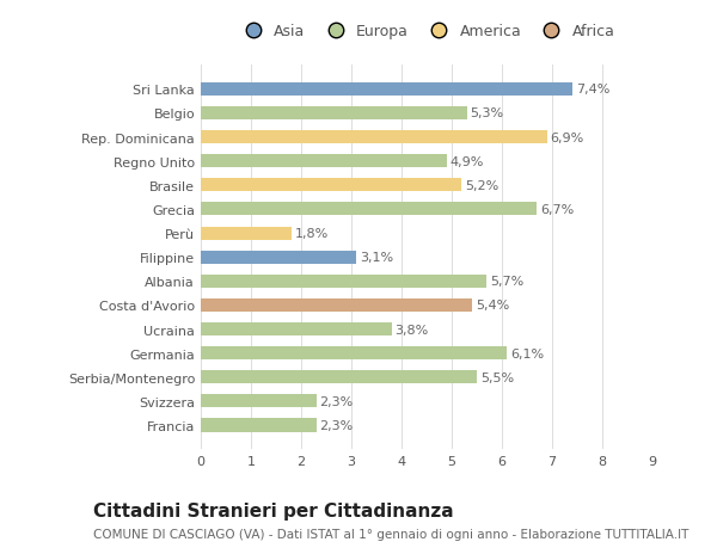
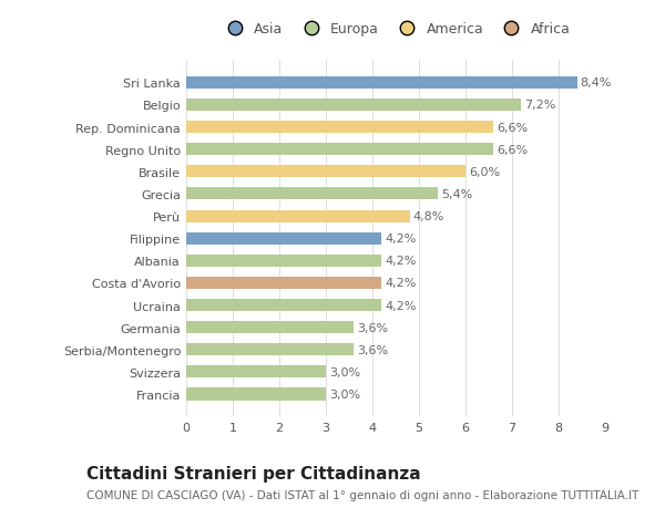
Sri Lanka: 7,4% -> 8,4%
Belgio: 5,3% -> 7,2%
Rep. Dominicana: 6,9% -> 6,6%
Regno Unito: 4,9% -> 6,6%
Brasile: 5,2% -> 6,0%
Grecia: 6,7% -> 5,4%
Perù: 1,8% -> 4,8%
Filippine: 3,1% -> 4,2%
Albania: 5,7% -> 4,2%
Costa d'Avorio: 5,4% -> 4,2%
Ucraina: 3,8% -> 4,2%
Germania: 6,1% -> 3,6%
Serbia/Montenegro: 5,5% -> 3,6%
Svizzera: 2,3% -> 3,0%
Francia: 2,3% -> 3,0%
